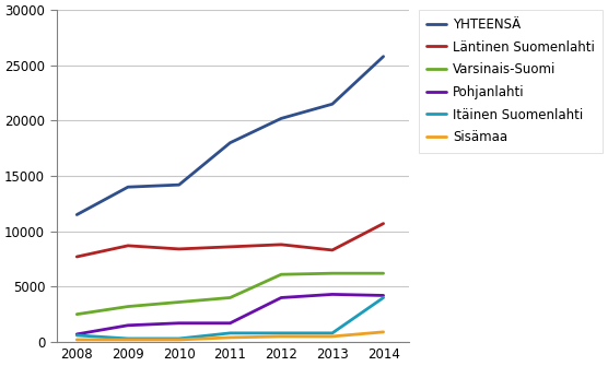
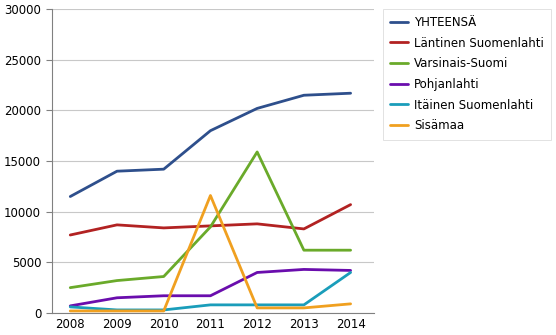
Varsinais-Suomi/2011: 4000 -> 8500
Sisämaa/2011: 400 -> 11600
Varsinais-Suomi/2012: 6100 -> 15900
YHTEENSÄ/2014: 25800 -> 21700
